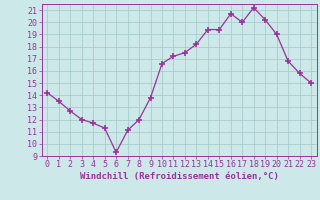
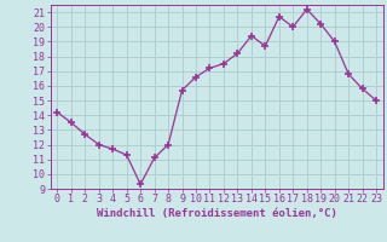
9: 13.8 -> 15.7
15: 19.4 -> 18.7
